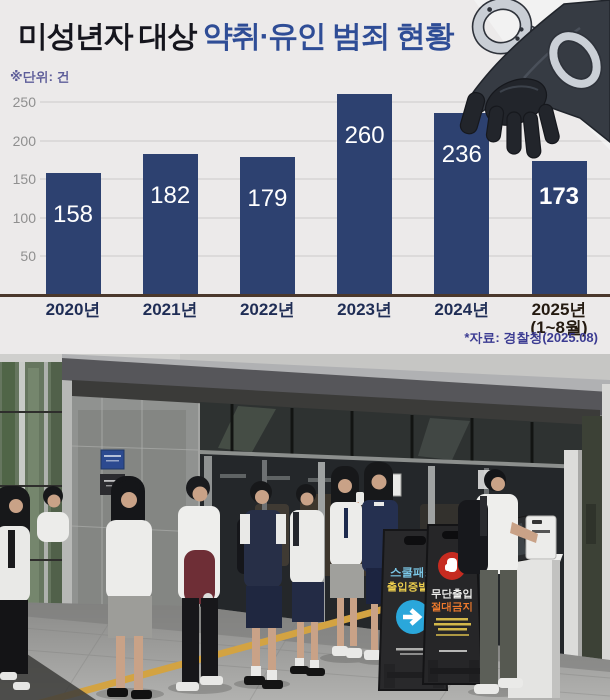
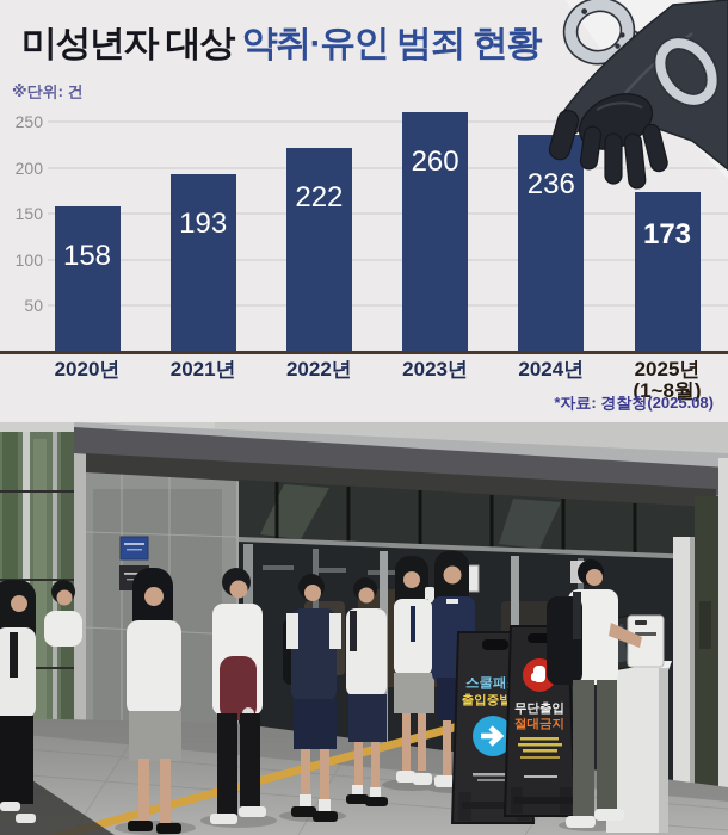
2021년: 182 -> 193
2022년: 179 -> 222
